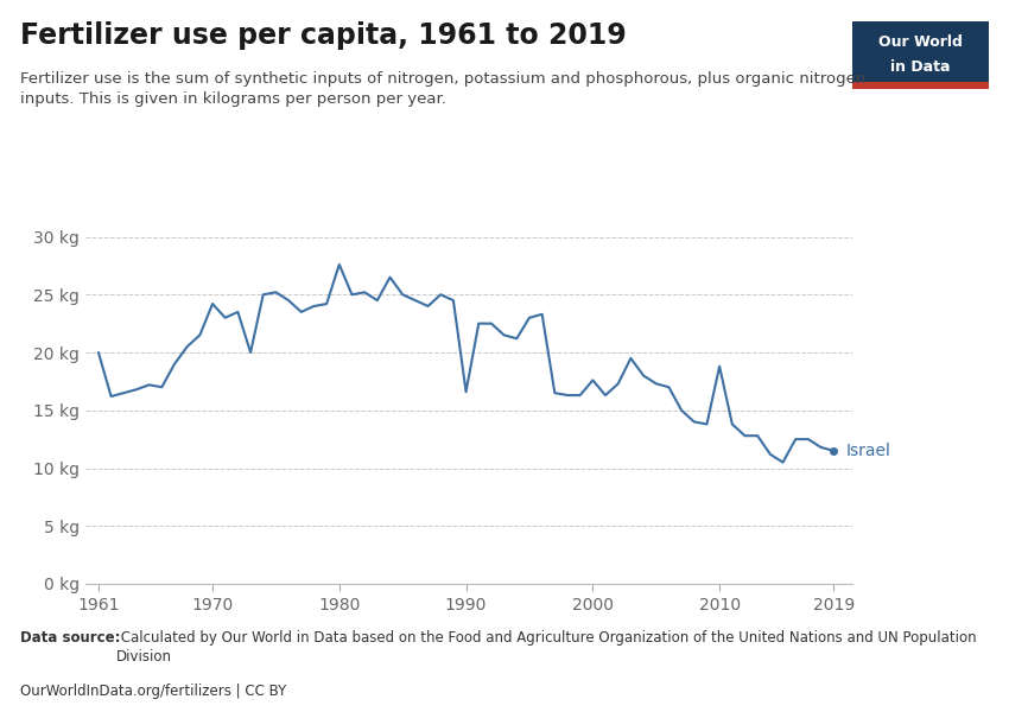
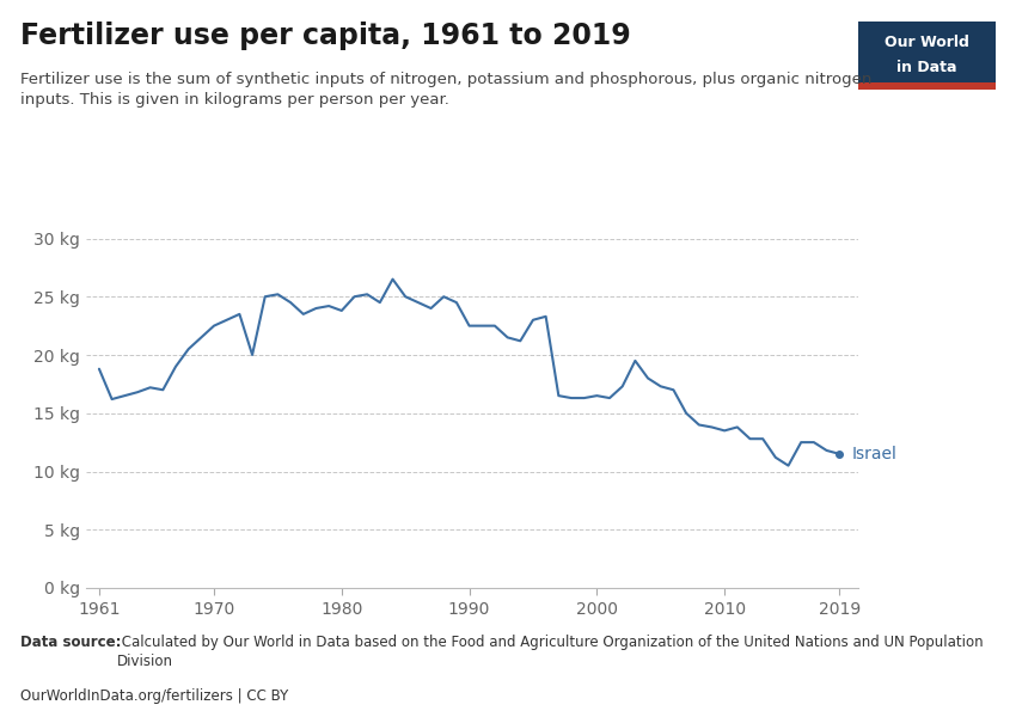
1961: 20.0 kg -> 18.8 kg
1970: 24.2 kg -> 22.5 kg
1980: 27.6 kg -> 23.8 kg
1990: 16.6 kg -> 22.5 kg
2000: 17.6 kg -> 16.5 kg
2010: 18.8 kg -> 13.5 kg
